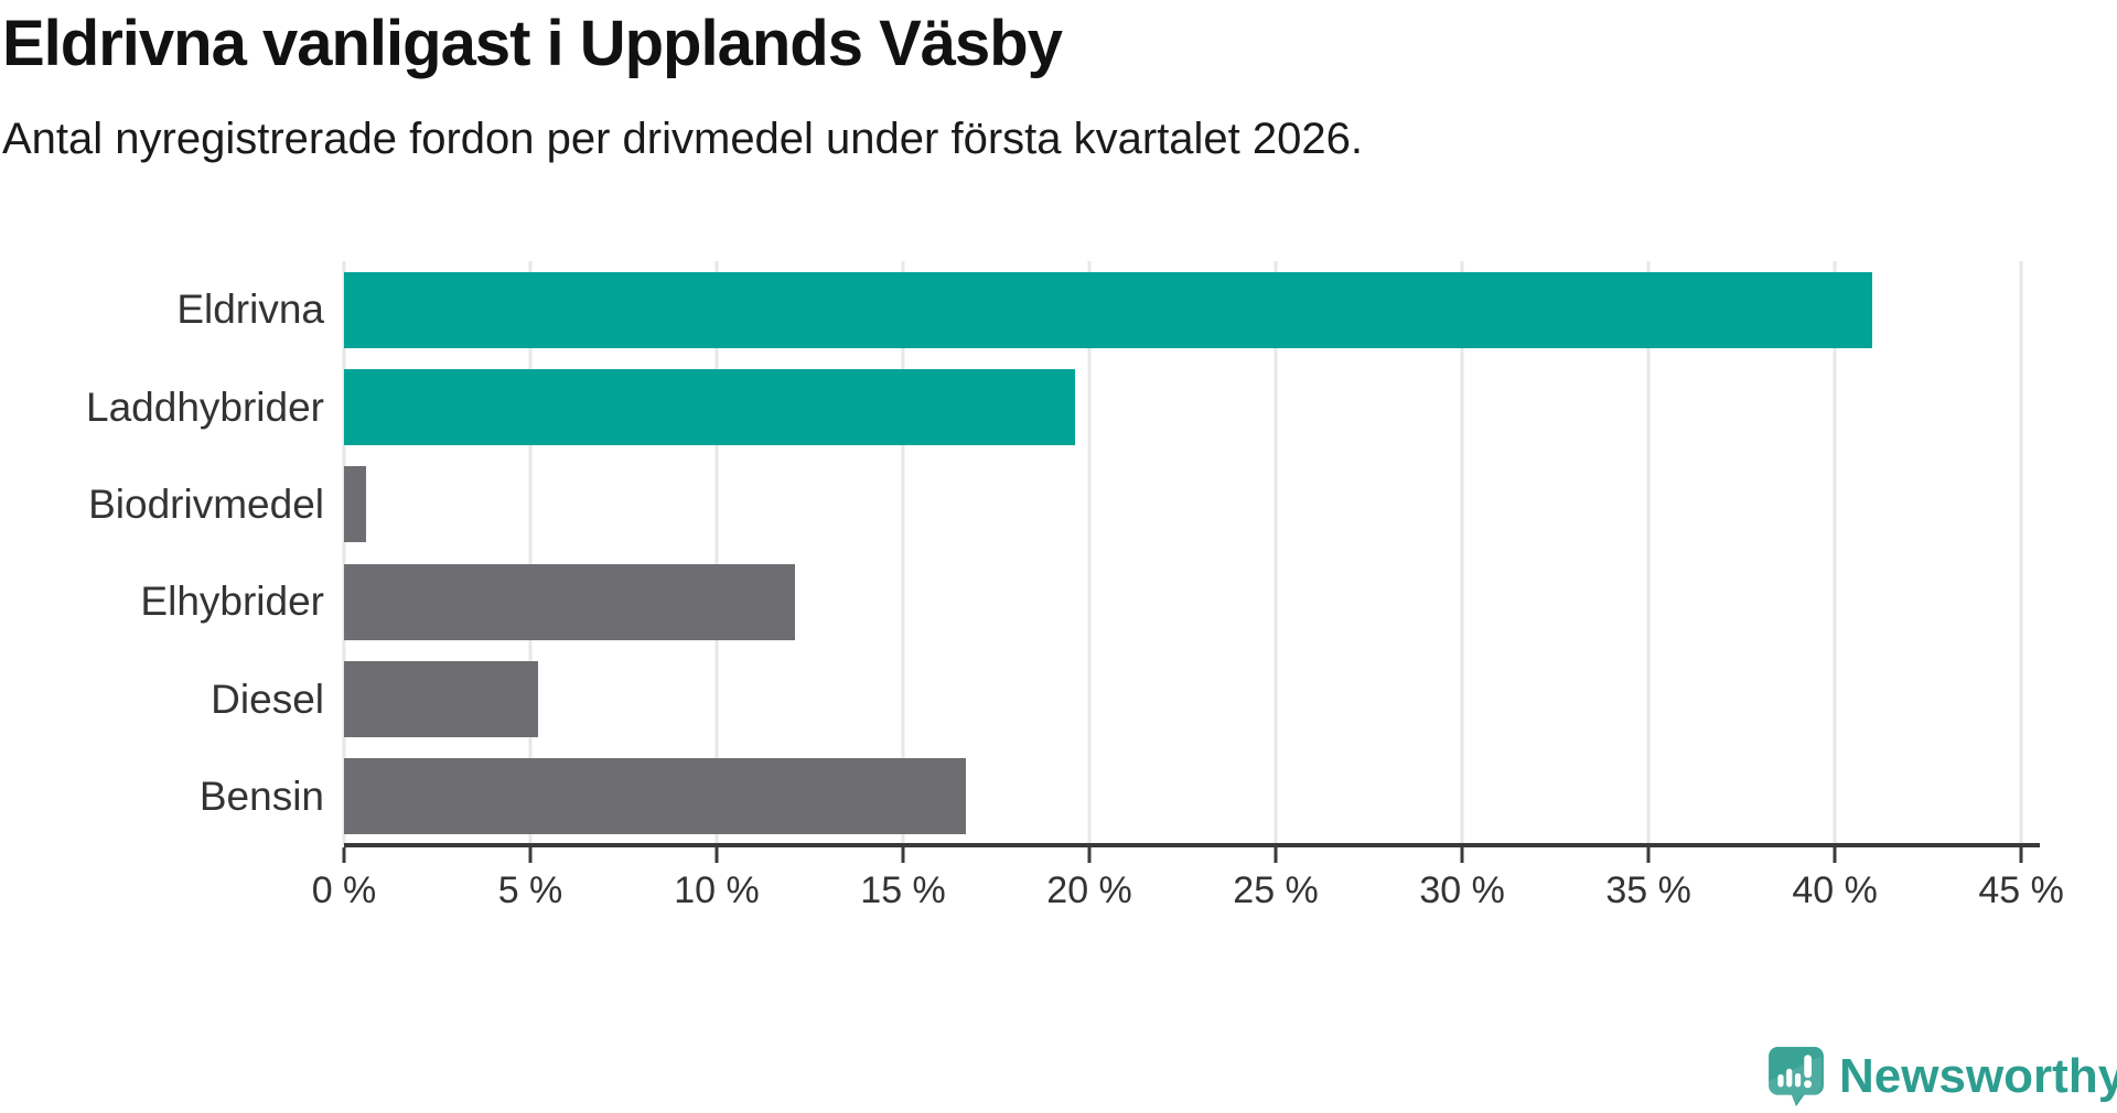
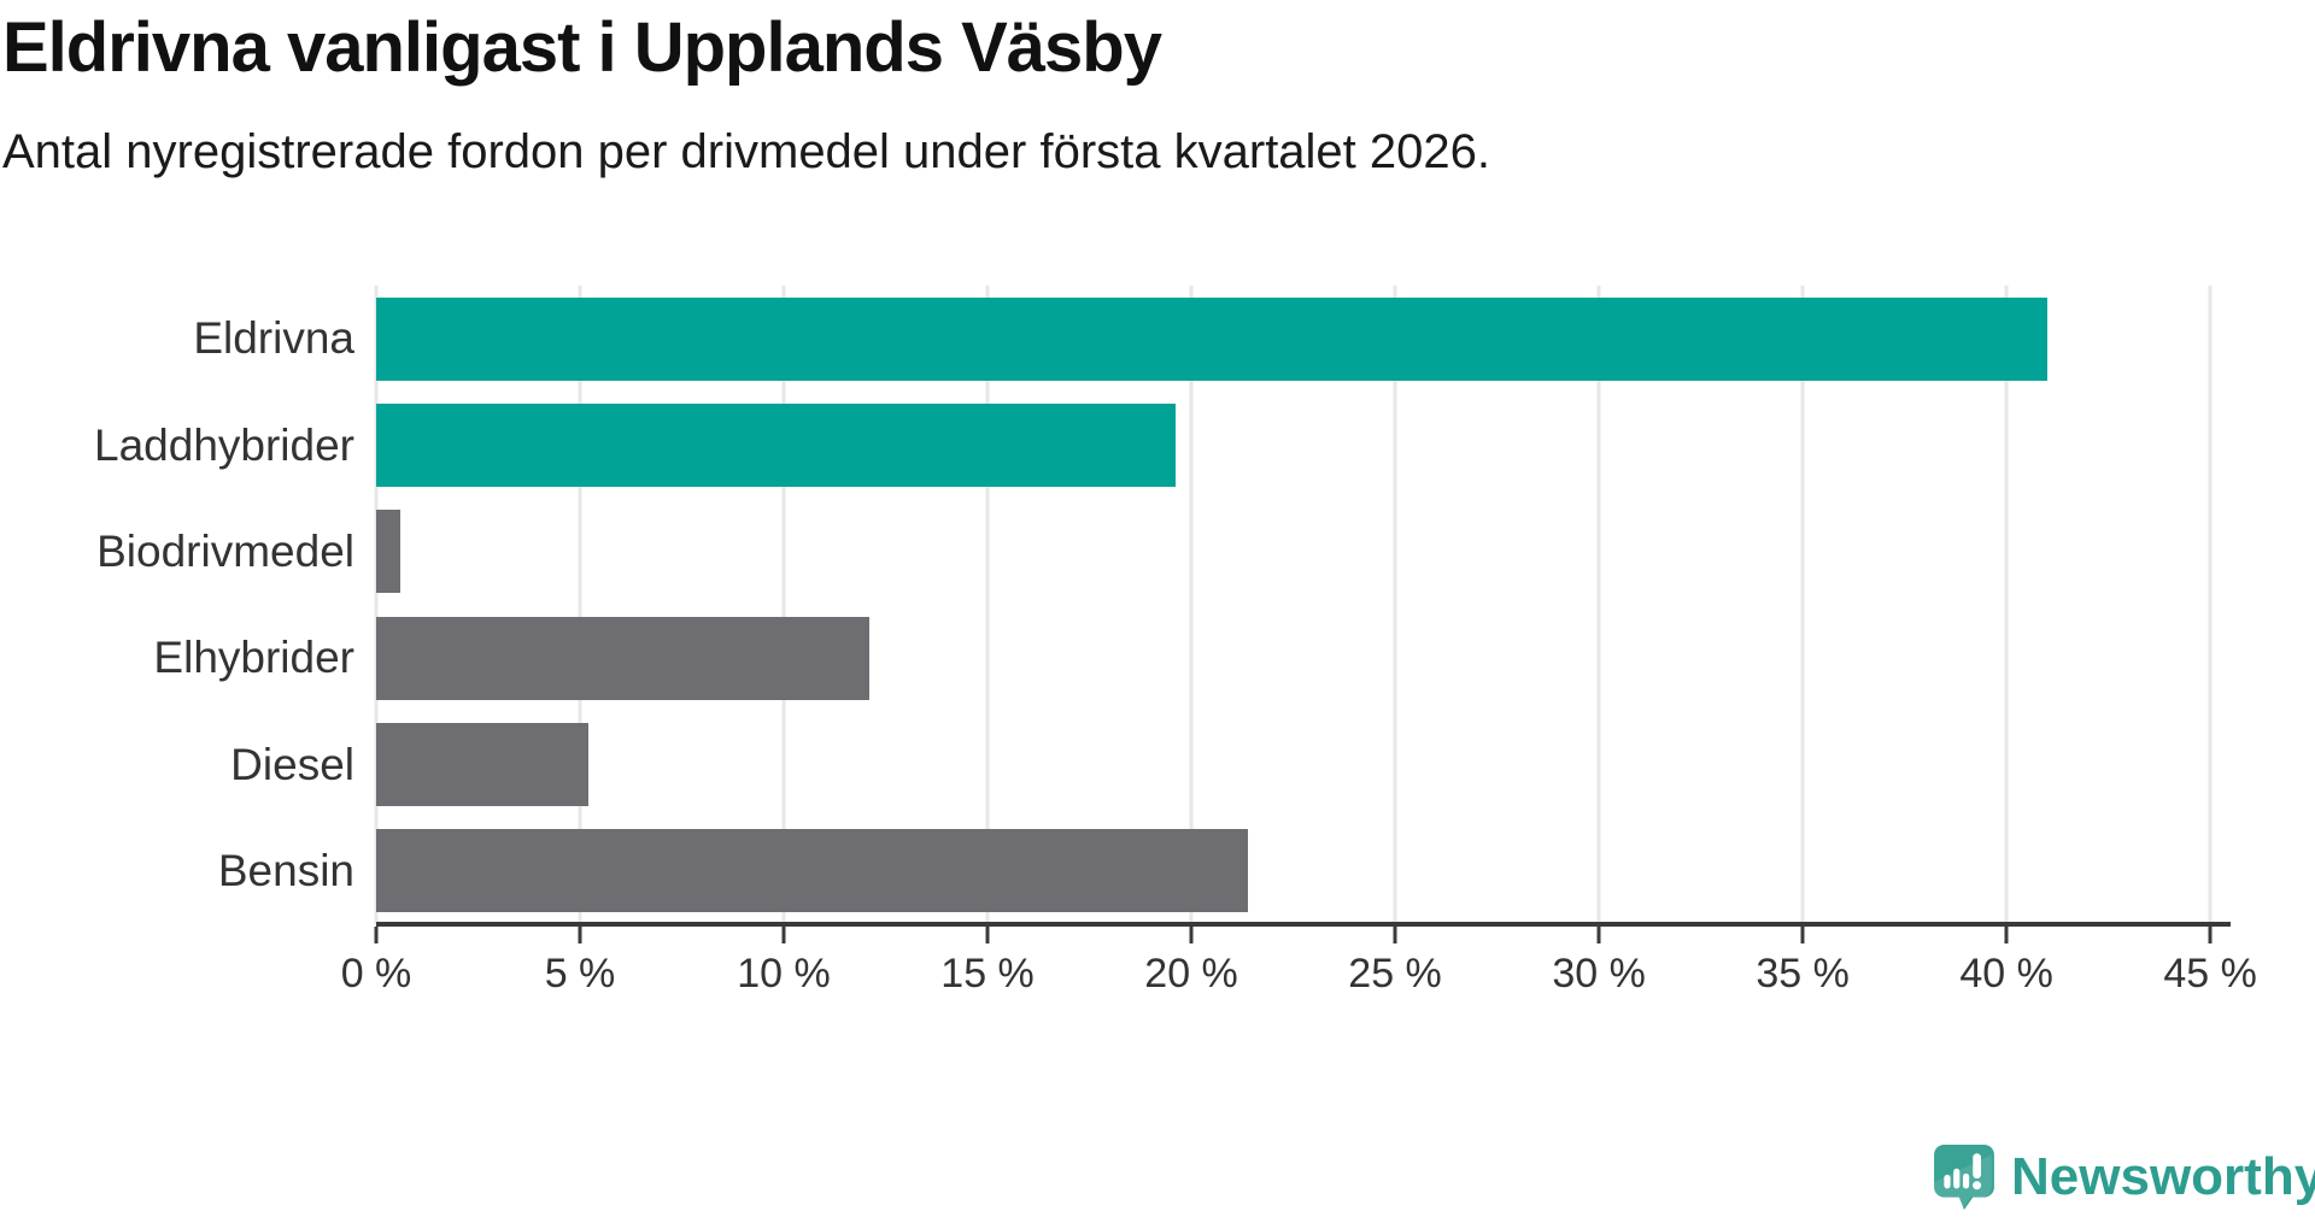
Bensin: 16.7% -> 21.4%
